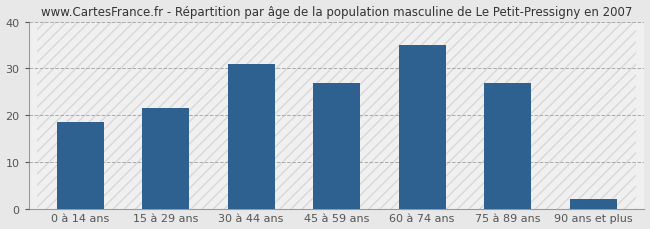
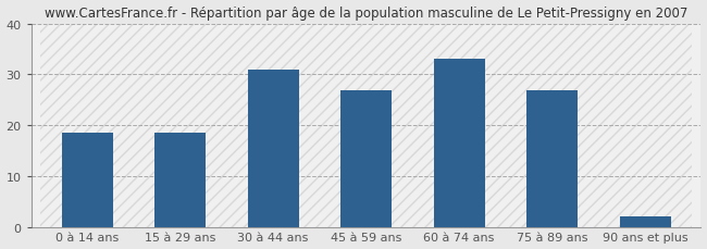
15 à 29 ans: 21.5 -> 18.5
60 à 74 ans: 35.0 -> 33.0
